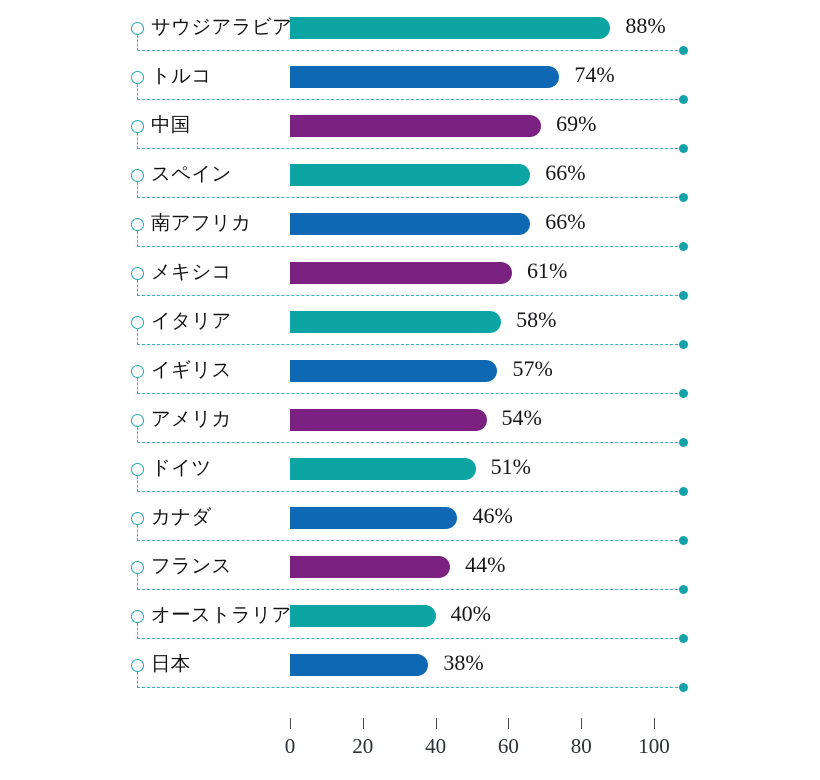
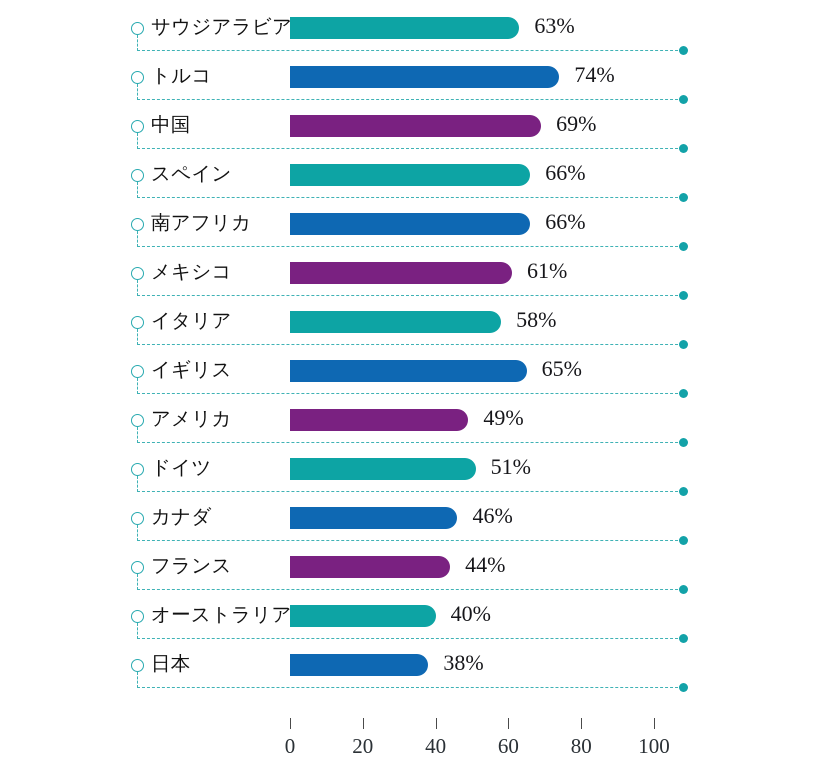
サウジアラビア: 88% -> 63%
イギリス: 57% -> 65%
アメリカ: 54% -> 49%
